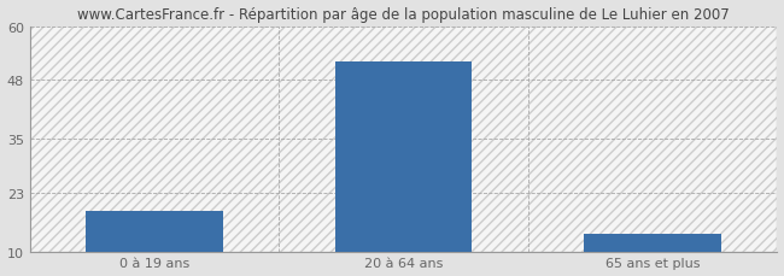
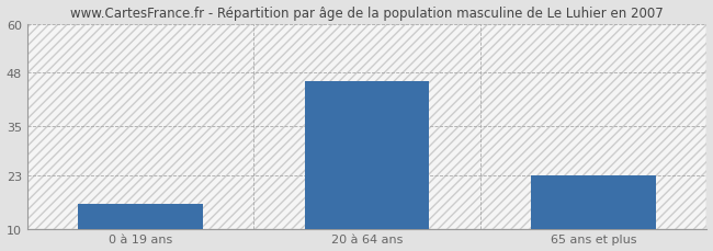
0 à 19 ans: 19 -> 16
20 à 64 ans: 52 -> 46
65 ans et plus: 14 -> 23
